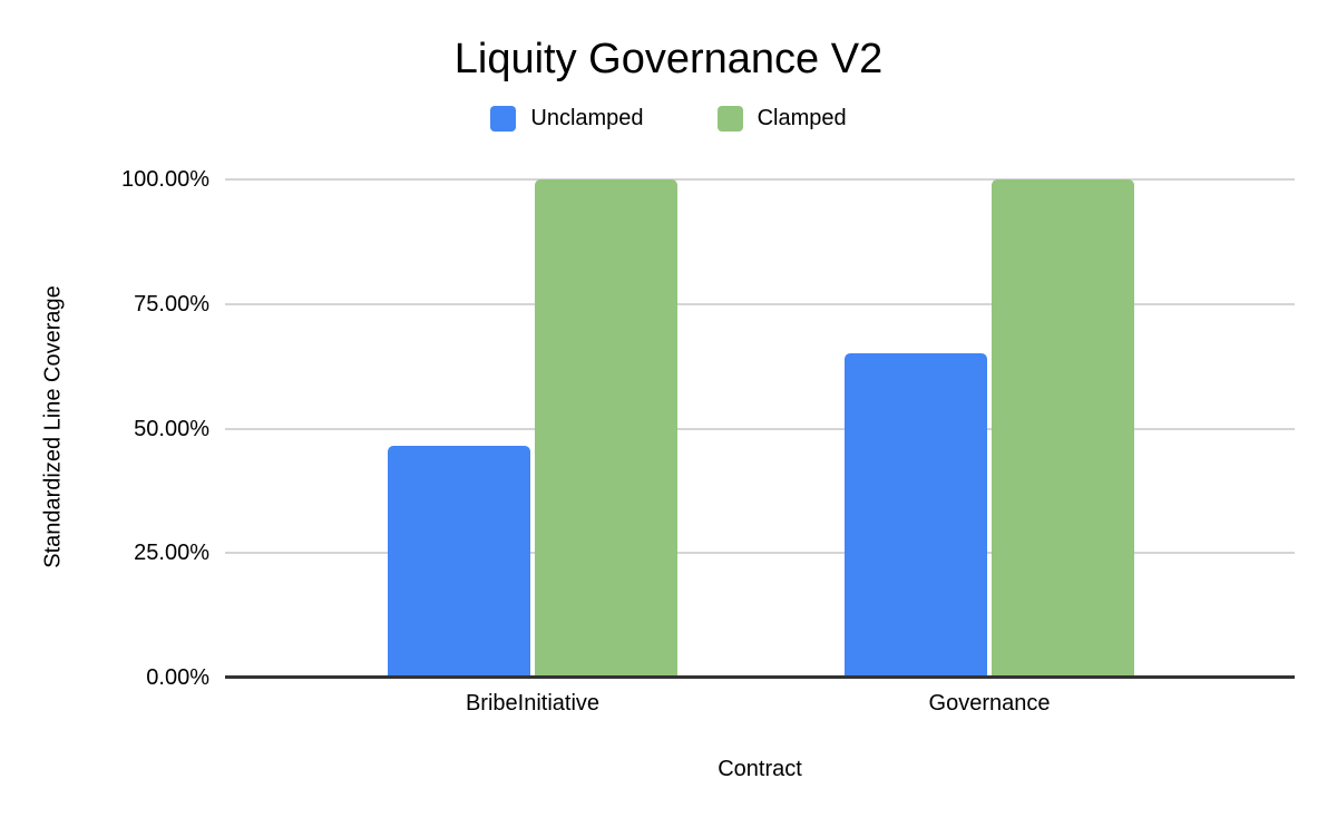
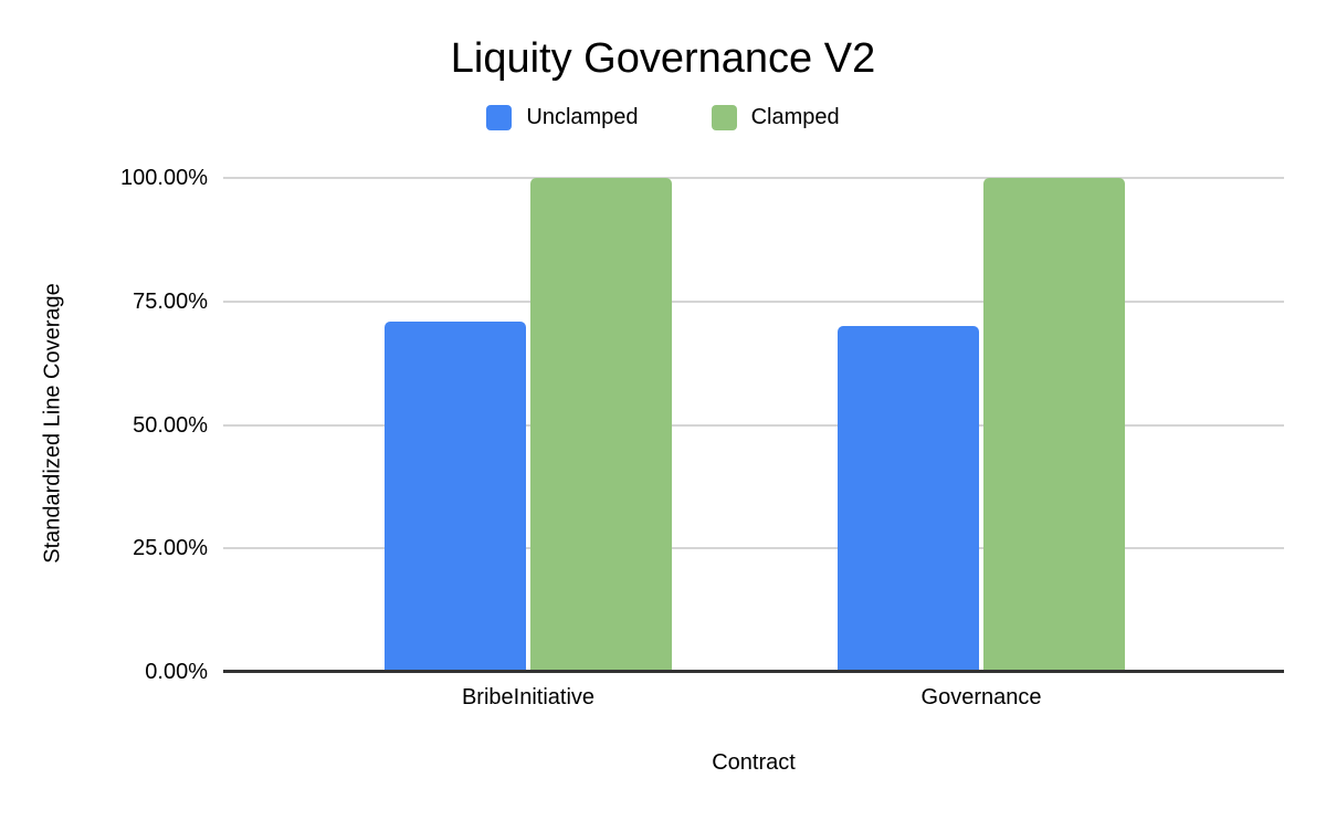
Unclamped/BribeInitiative: 47% -> 71%
Unclamped/Governance: 65% -> 70%
